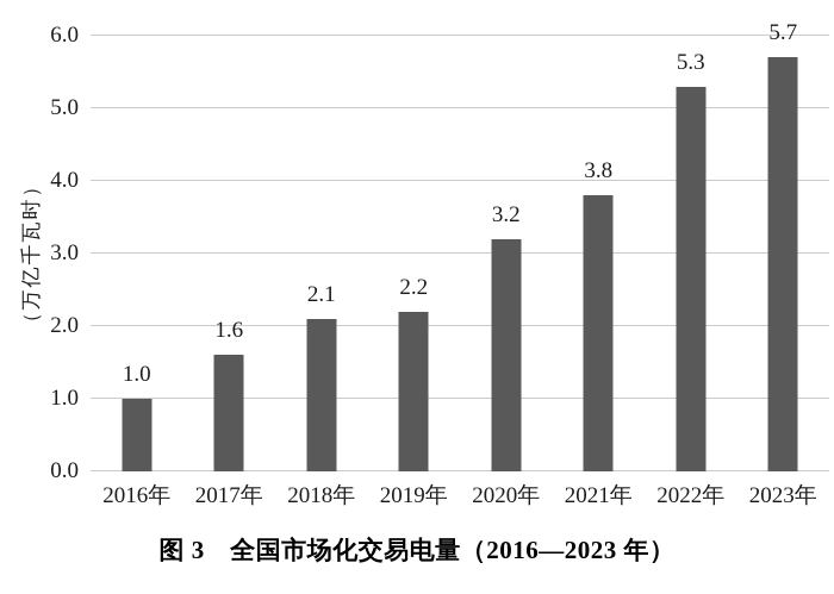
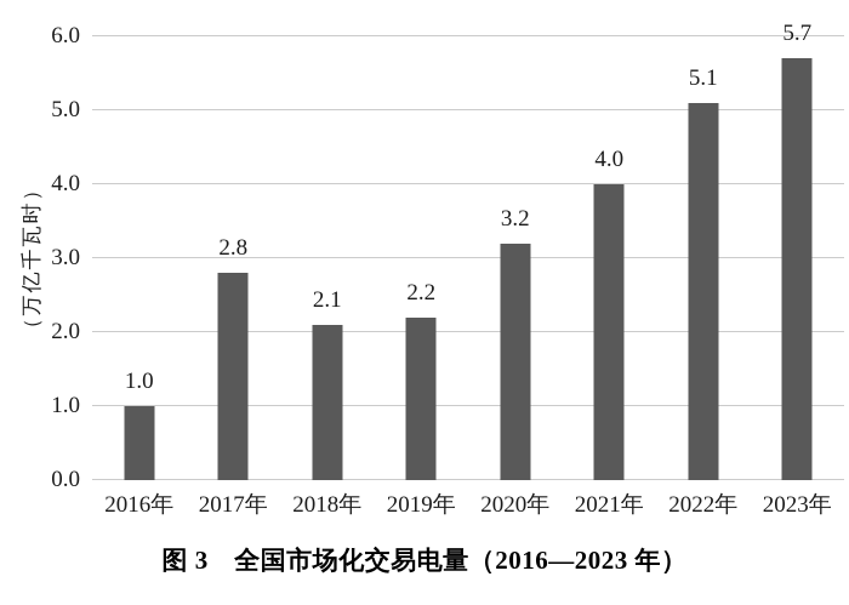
2017年: 1.6 -> 2.8
2021年: 3.8 -> 4.0
2022年: 5.3 -> 5.1
